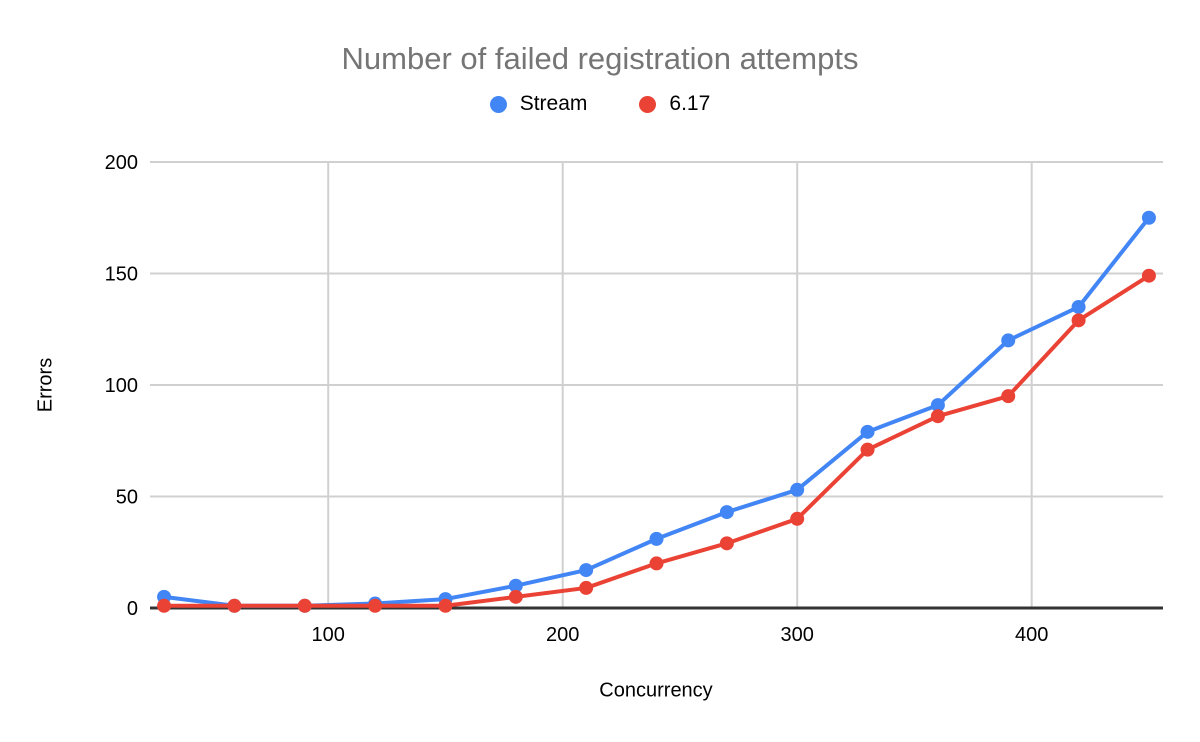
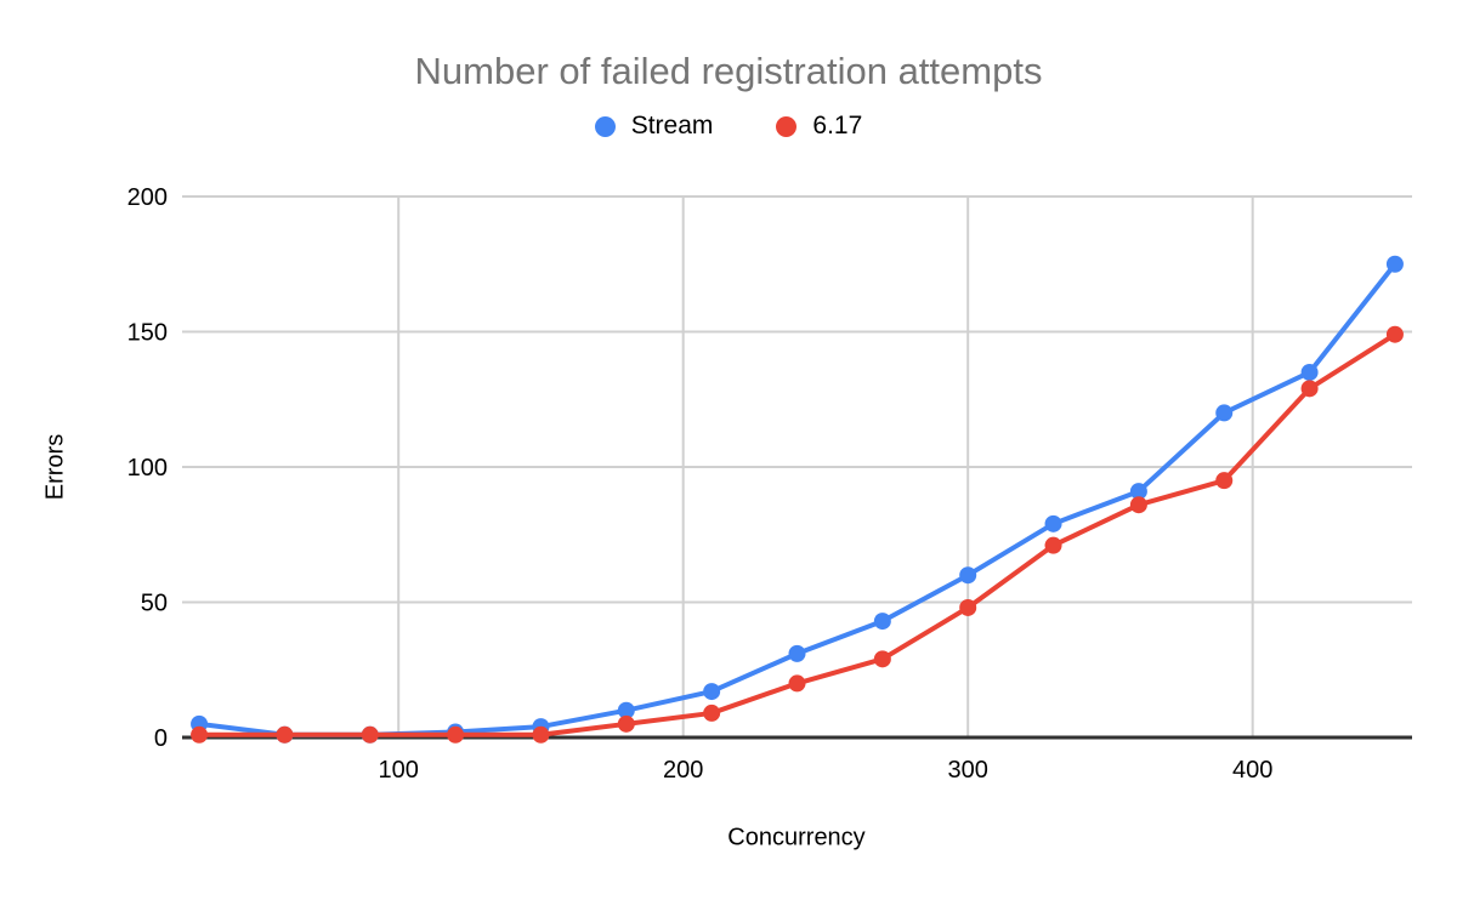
Stream/300: 53 -> 60
6.17/300: 40 -> 48
